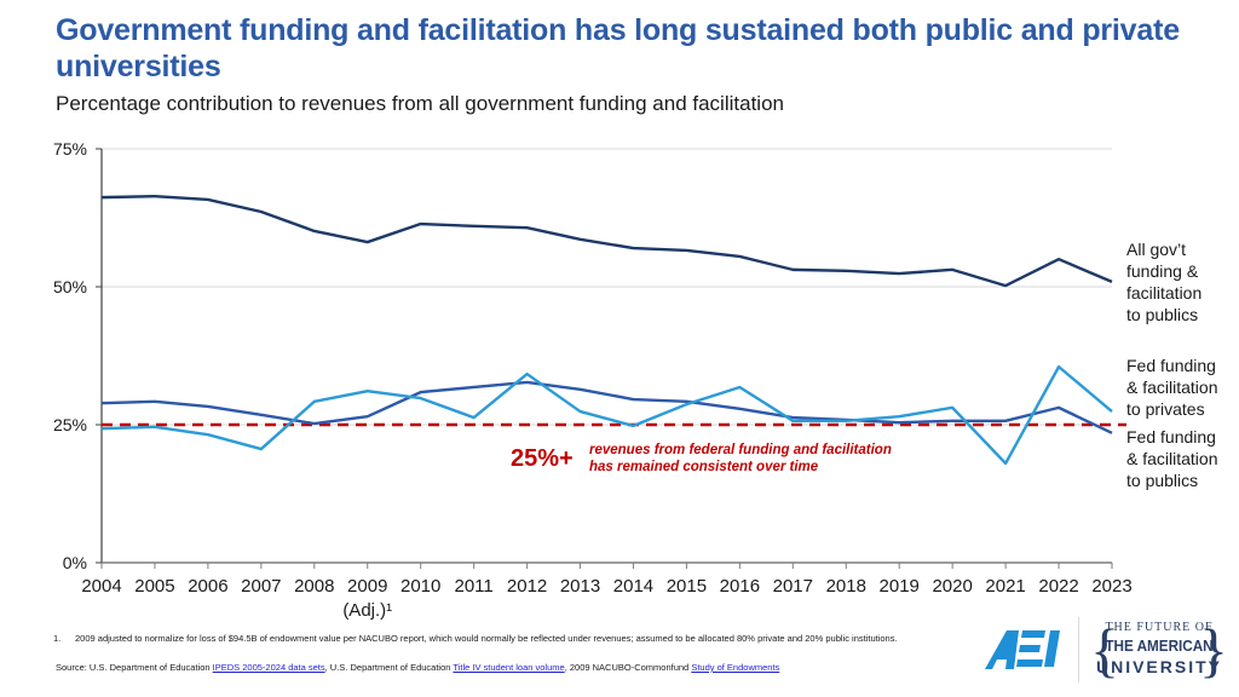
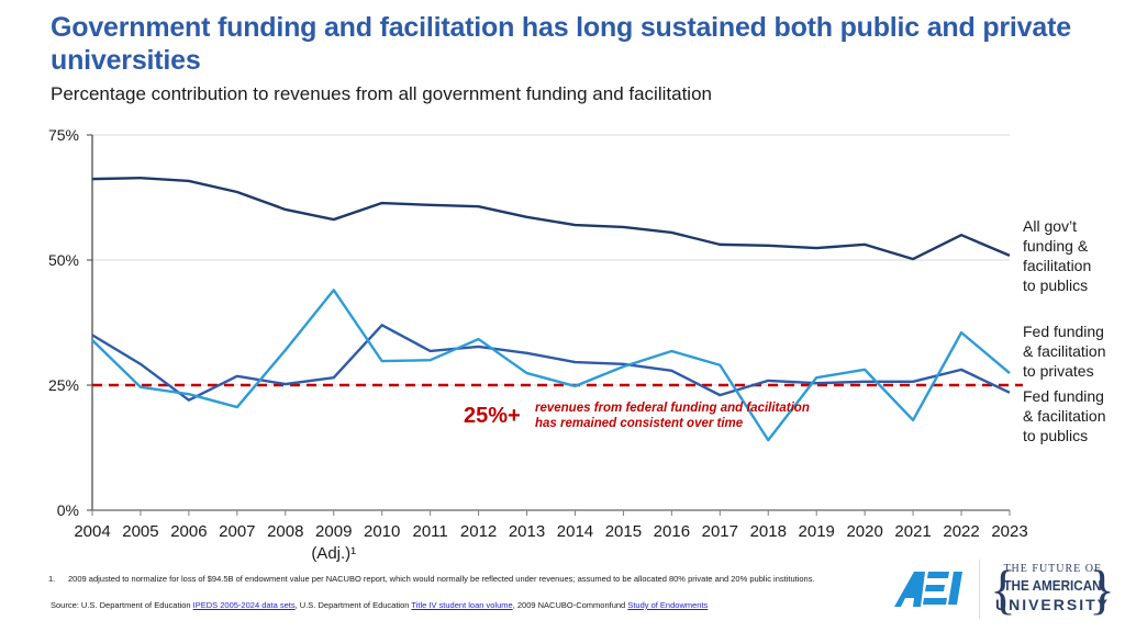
Fed funding & facilitation to privates/2004: 24% -> 34%
Fed funding & facilitation to publics/2004: 29% -> 35%
Fed funding & facilitation to publics/2006: 28% -> 22%
Fed funding & facilitation to privates/2008: 29% -> 32%
Fed funding & facilitation to privates/2009: 31% -> 44%
Fed funding & facilitation to publics/2010: 31% -> 37%
Fed funding & facilitation to privates/2011: 26% -> 30%
Fed funding & facilitation to privates/2017: 26% -> 29%
Fed funding & facilitation to publics/2017: 26% -> 23%
Fed funding & facilitation to privates/2018: 26% -> 14%
